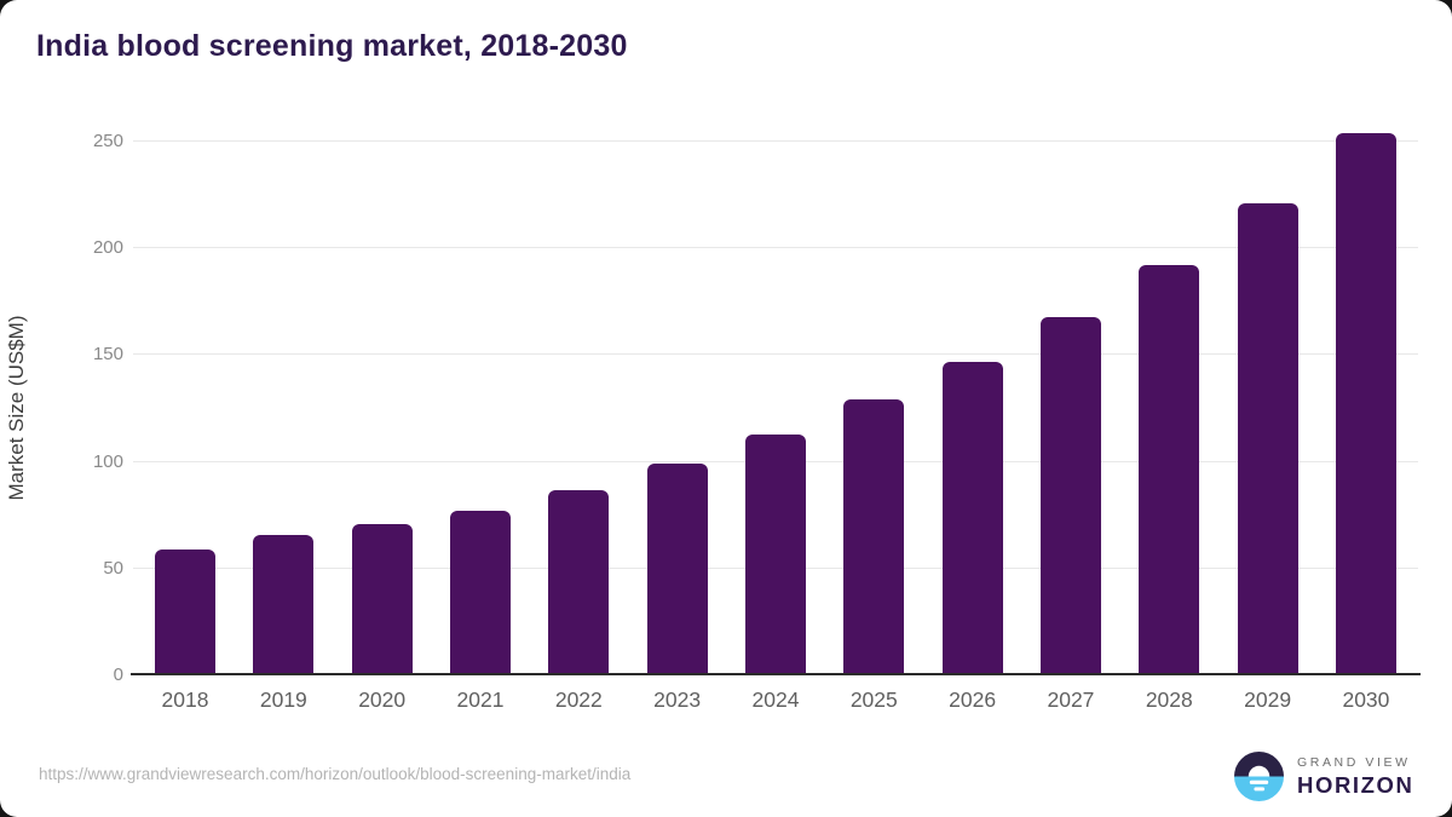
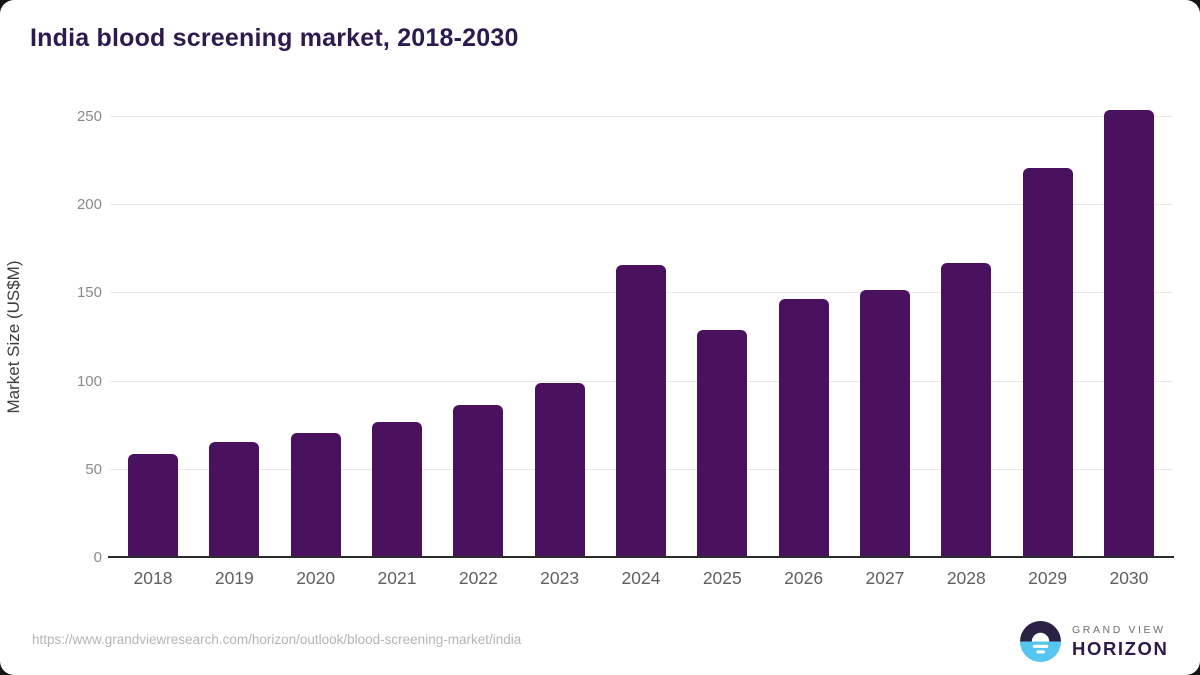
2024: 113 -> 166
2027: 168 -> 152
2028: 192 -> 167
